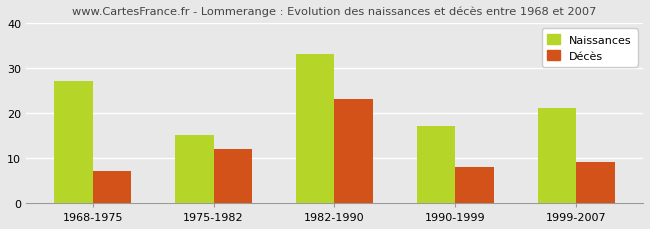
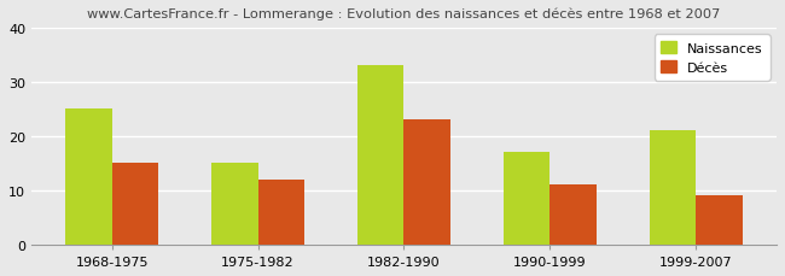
Naissances/1968-1975: 27 -> 25
Décès/1968-1975: 7 -> 15
Décès/1990-1999: 8 -> 11
